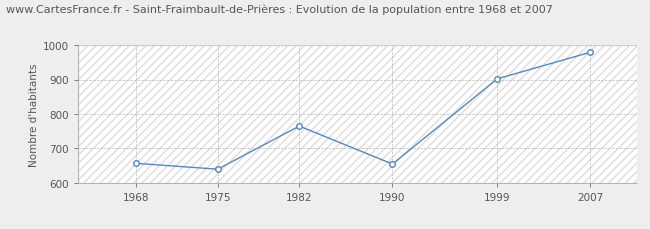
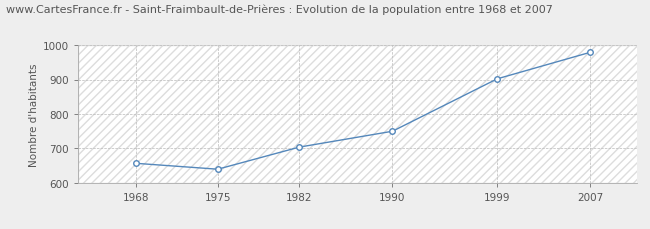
1982: 765 -> 704
1990: 655 -> 750
